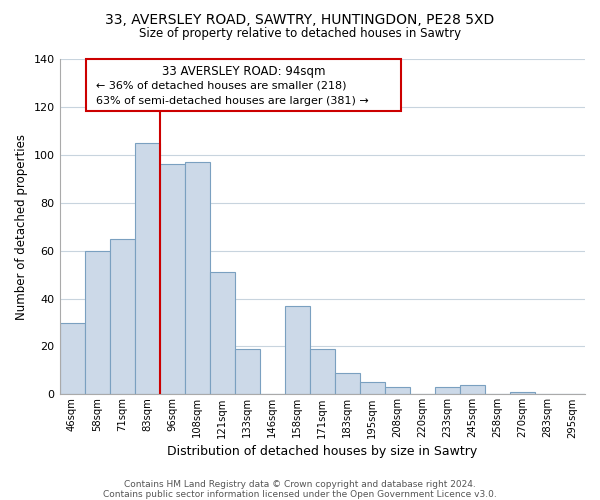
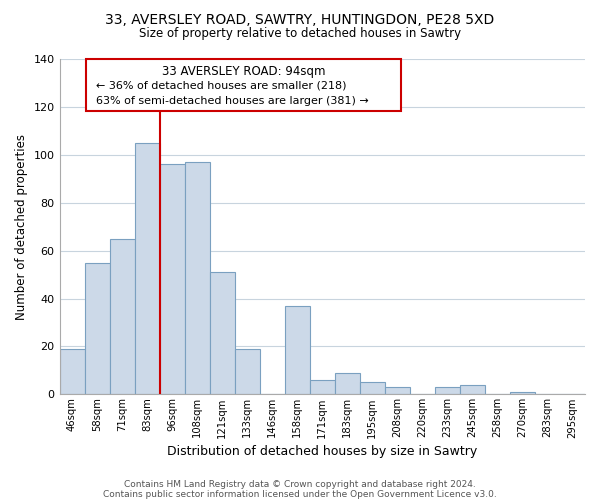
46sqm: 30 -> 19
58sqm: 60 -> 55
171sqm: 19 -> 6
